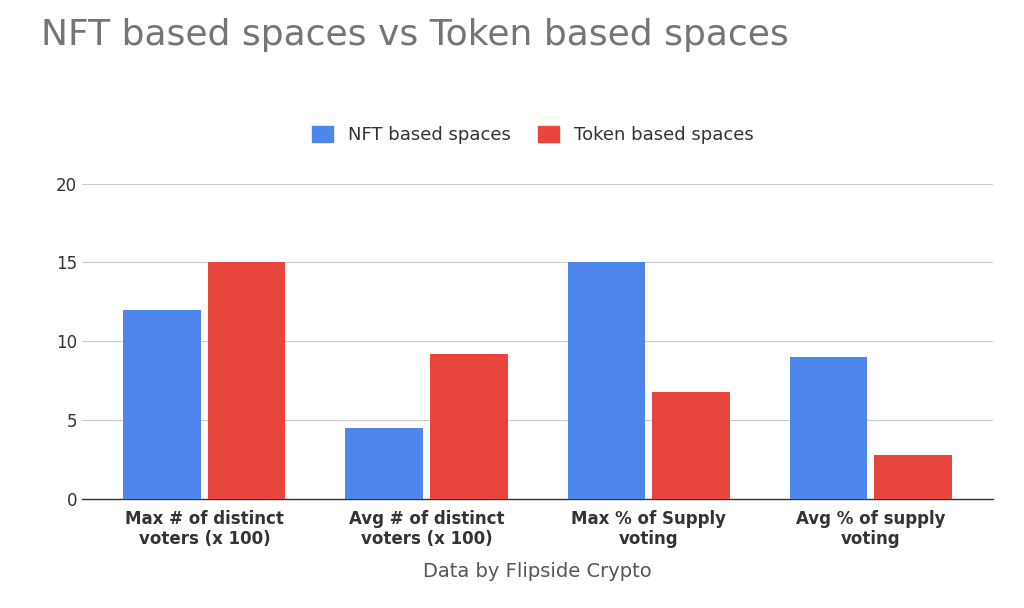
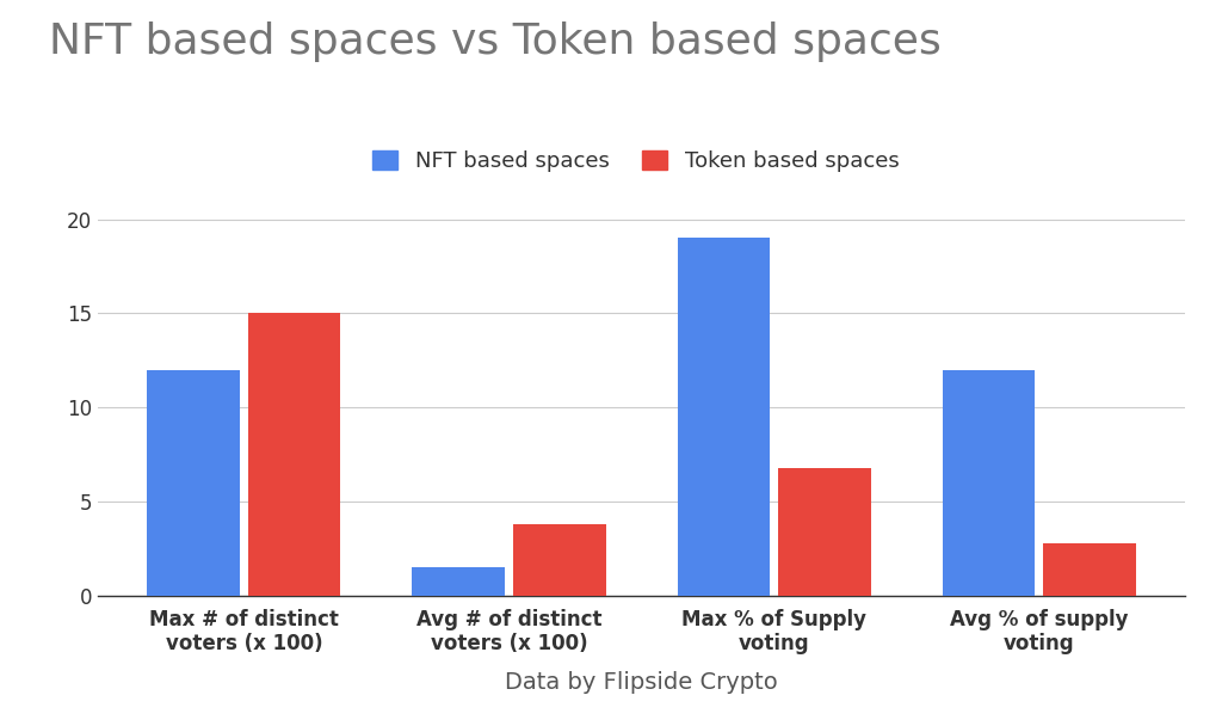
NFT based spaces/Avg # of distinct voters (x 100): 4.5 -> 1.5
Token based spaces/Avg # of distinct voters (x 100): 9.2 -> 3.8
NFT based spaces/Max % of Supply voting: 15.0 -> 19.0
NFT based spaces/Avg % of supply voting: 9.0 -> 12.0
